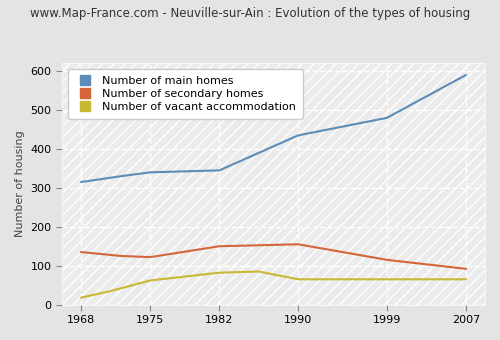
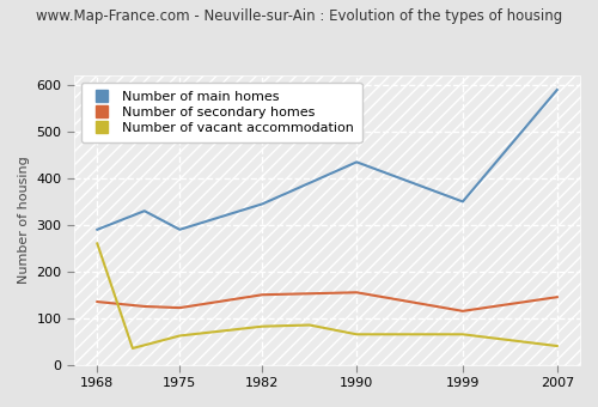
Number of main homes/1968: 315 -> 290
Number of vacant accommodation/1968: 18 -> 260
Number of main homes/1975: 340 -> 290
Number of main homes/1999: 480 -> 350
Number of secondary homes/2007: 92 -> 145
Number of vacant accommodation/2007: 65 -> 40
